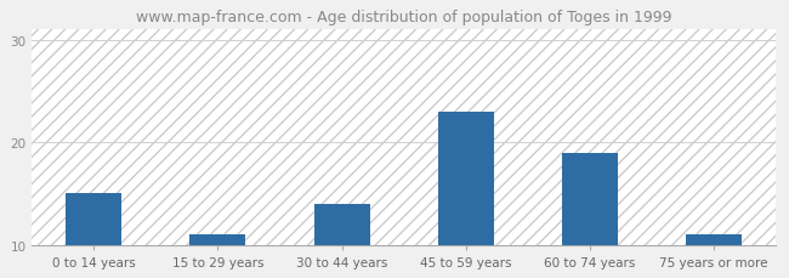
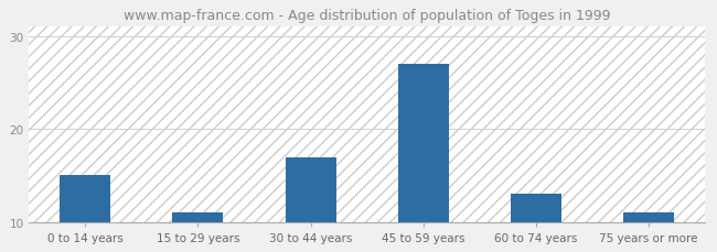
30 to 44 years: 14 -> 17
45 to 59 years: 23 -> 27
60 to 74 years: 19 -> 13
